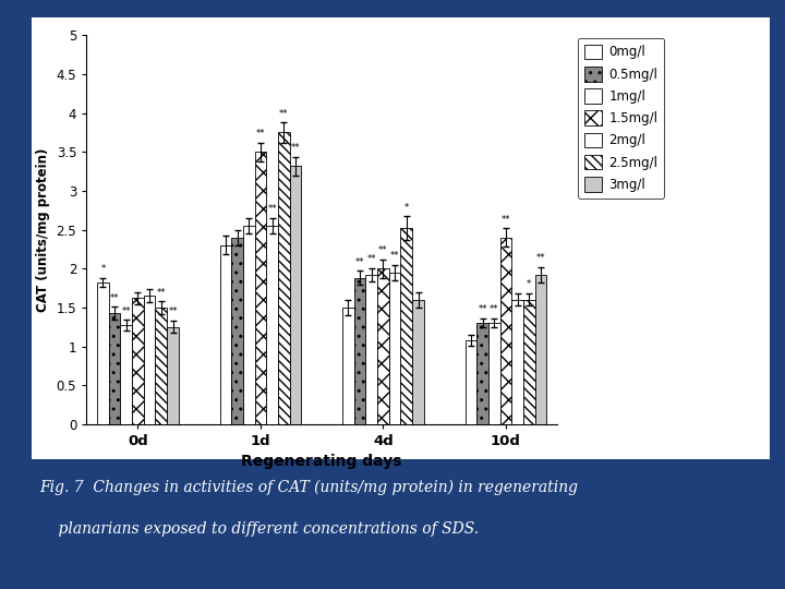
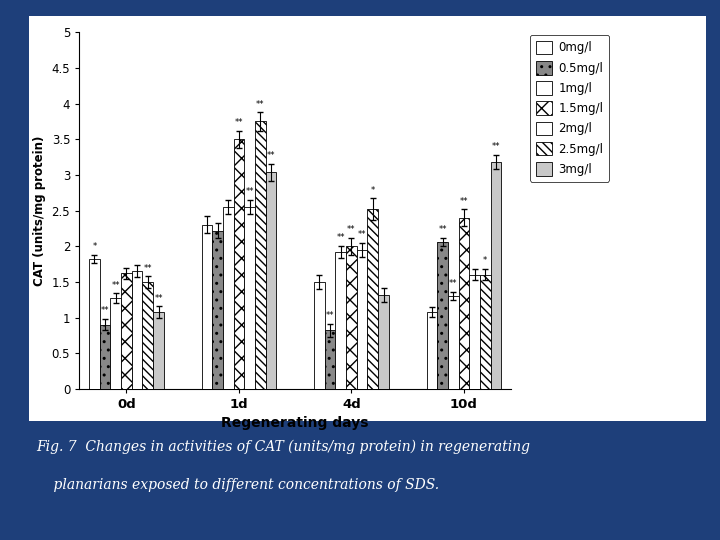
0.5mg/l/0d: 1.43 -> 0.90
3mg/l/0d: 1.25 -> 1.08
0.5mg/l/1d: 2.40 -> 2.22
3mg/l/1d: 3.32 -> 3.04
0.5mg/l/4d: 1.88 -> 0.82
3mg/l/4d: 1.60 -> 1.32
0.5mg/l/10d: 1.30 -> 2.06
3mg/l/10d: 1.92 -> 3.18
